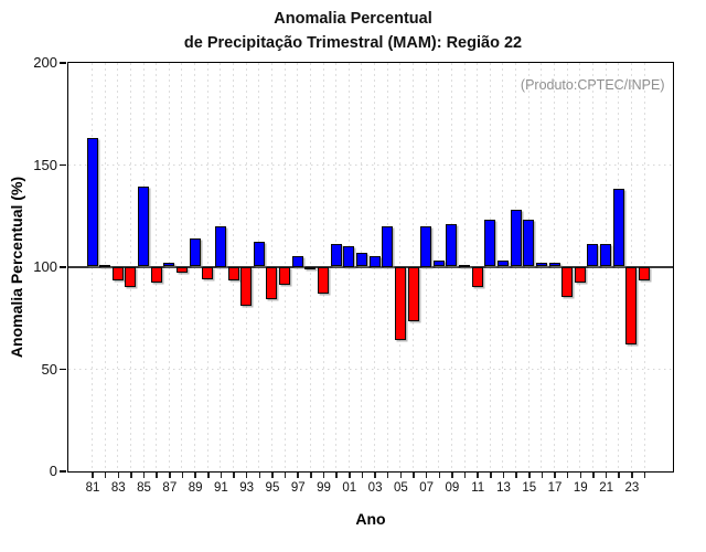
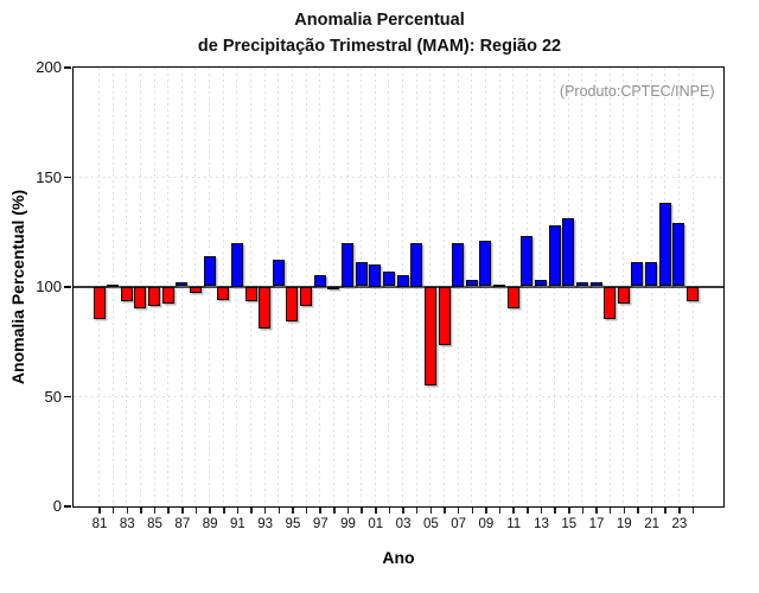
81: 163 -> 85
85: 139 -> 91
99: 87 -> 120
05: 64 -> 55
15: 123 -> 131
23: 62 -> 129
